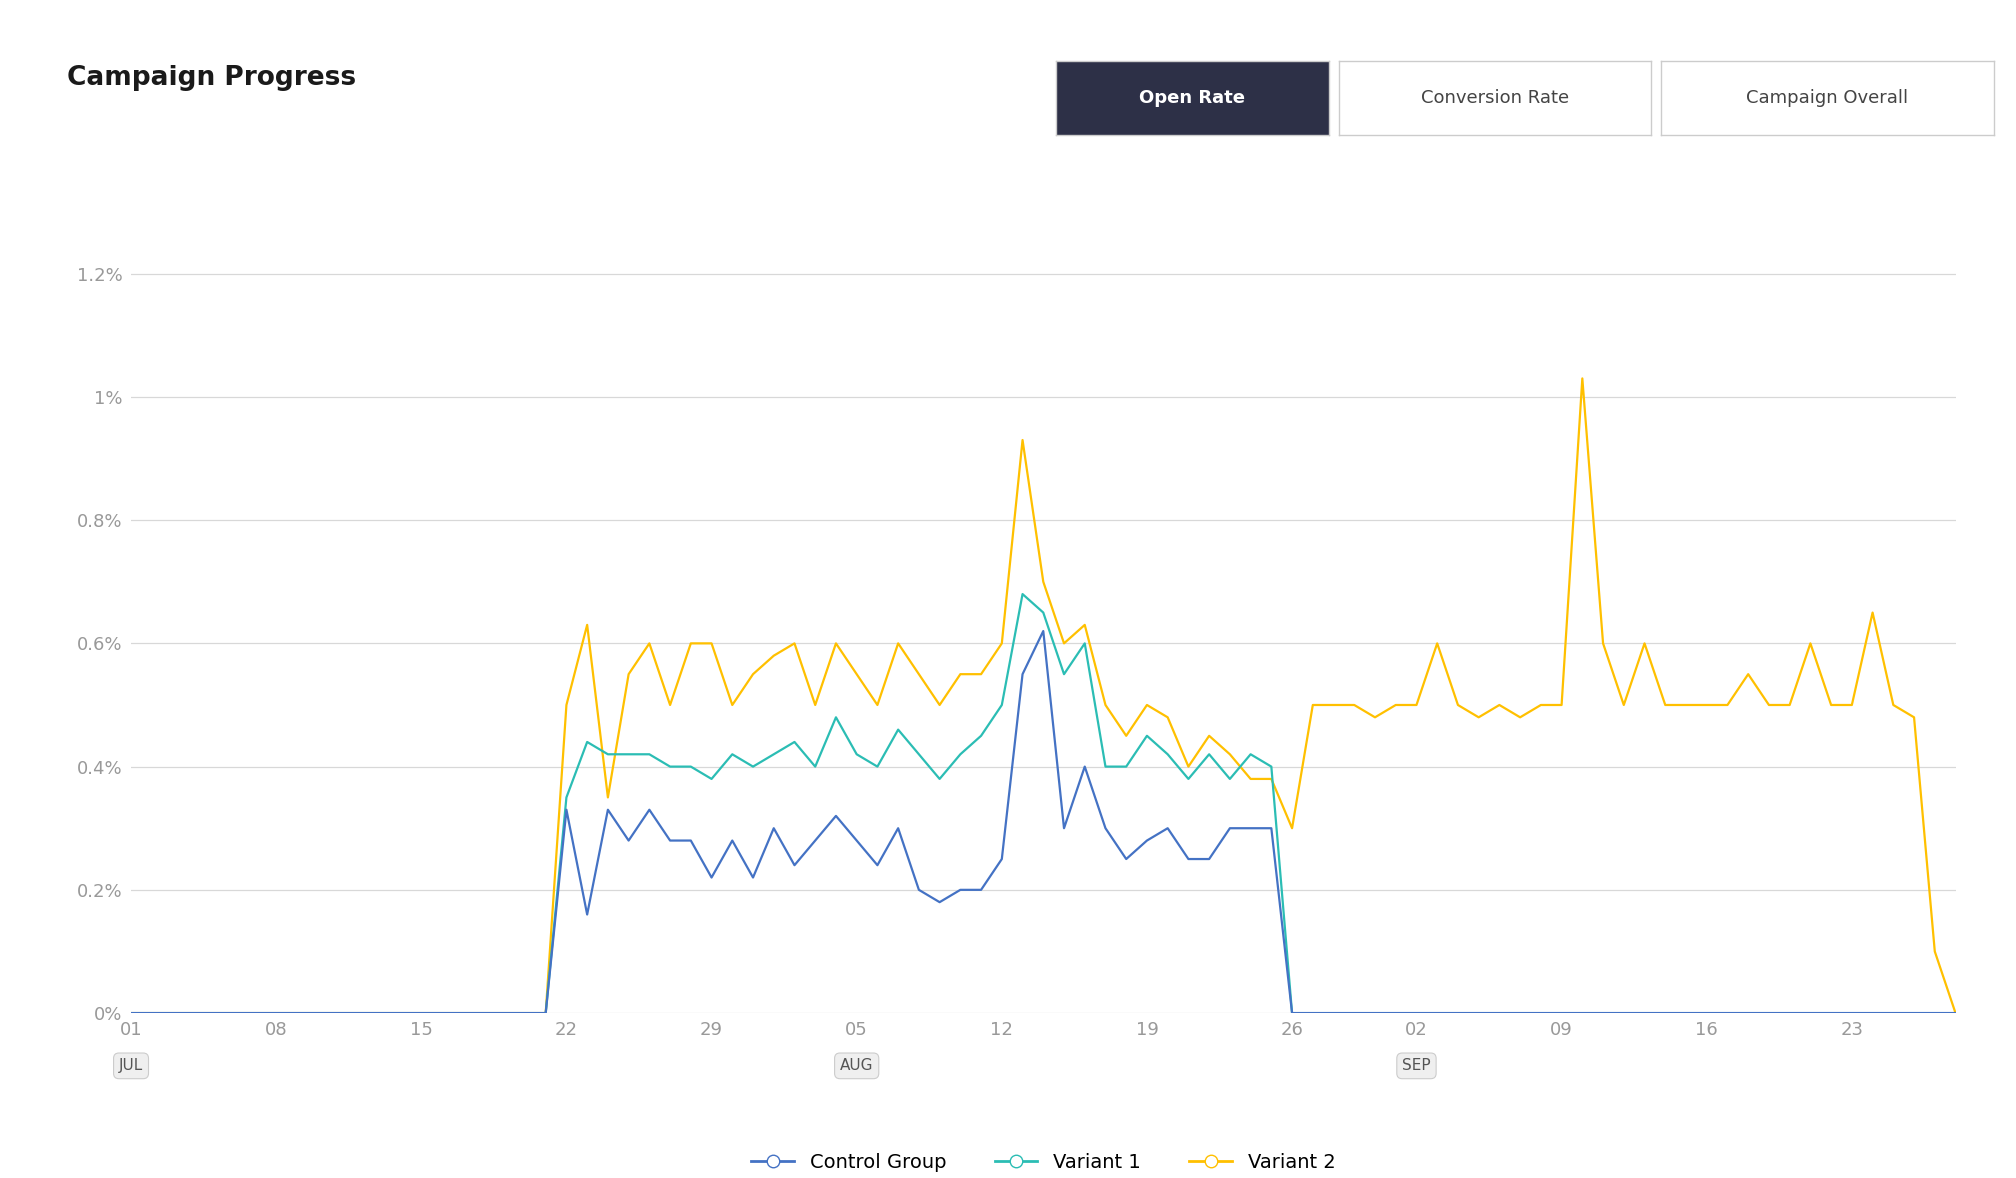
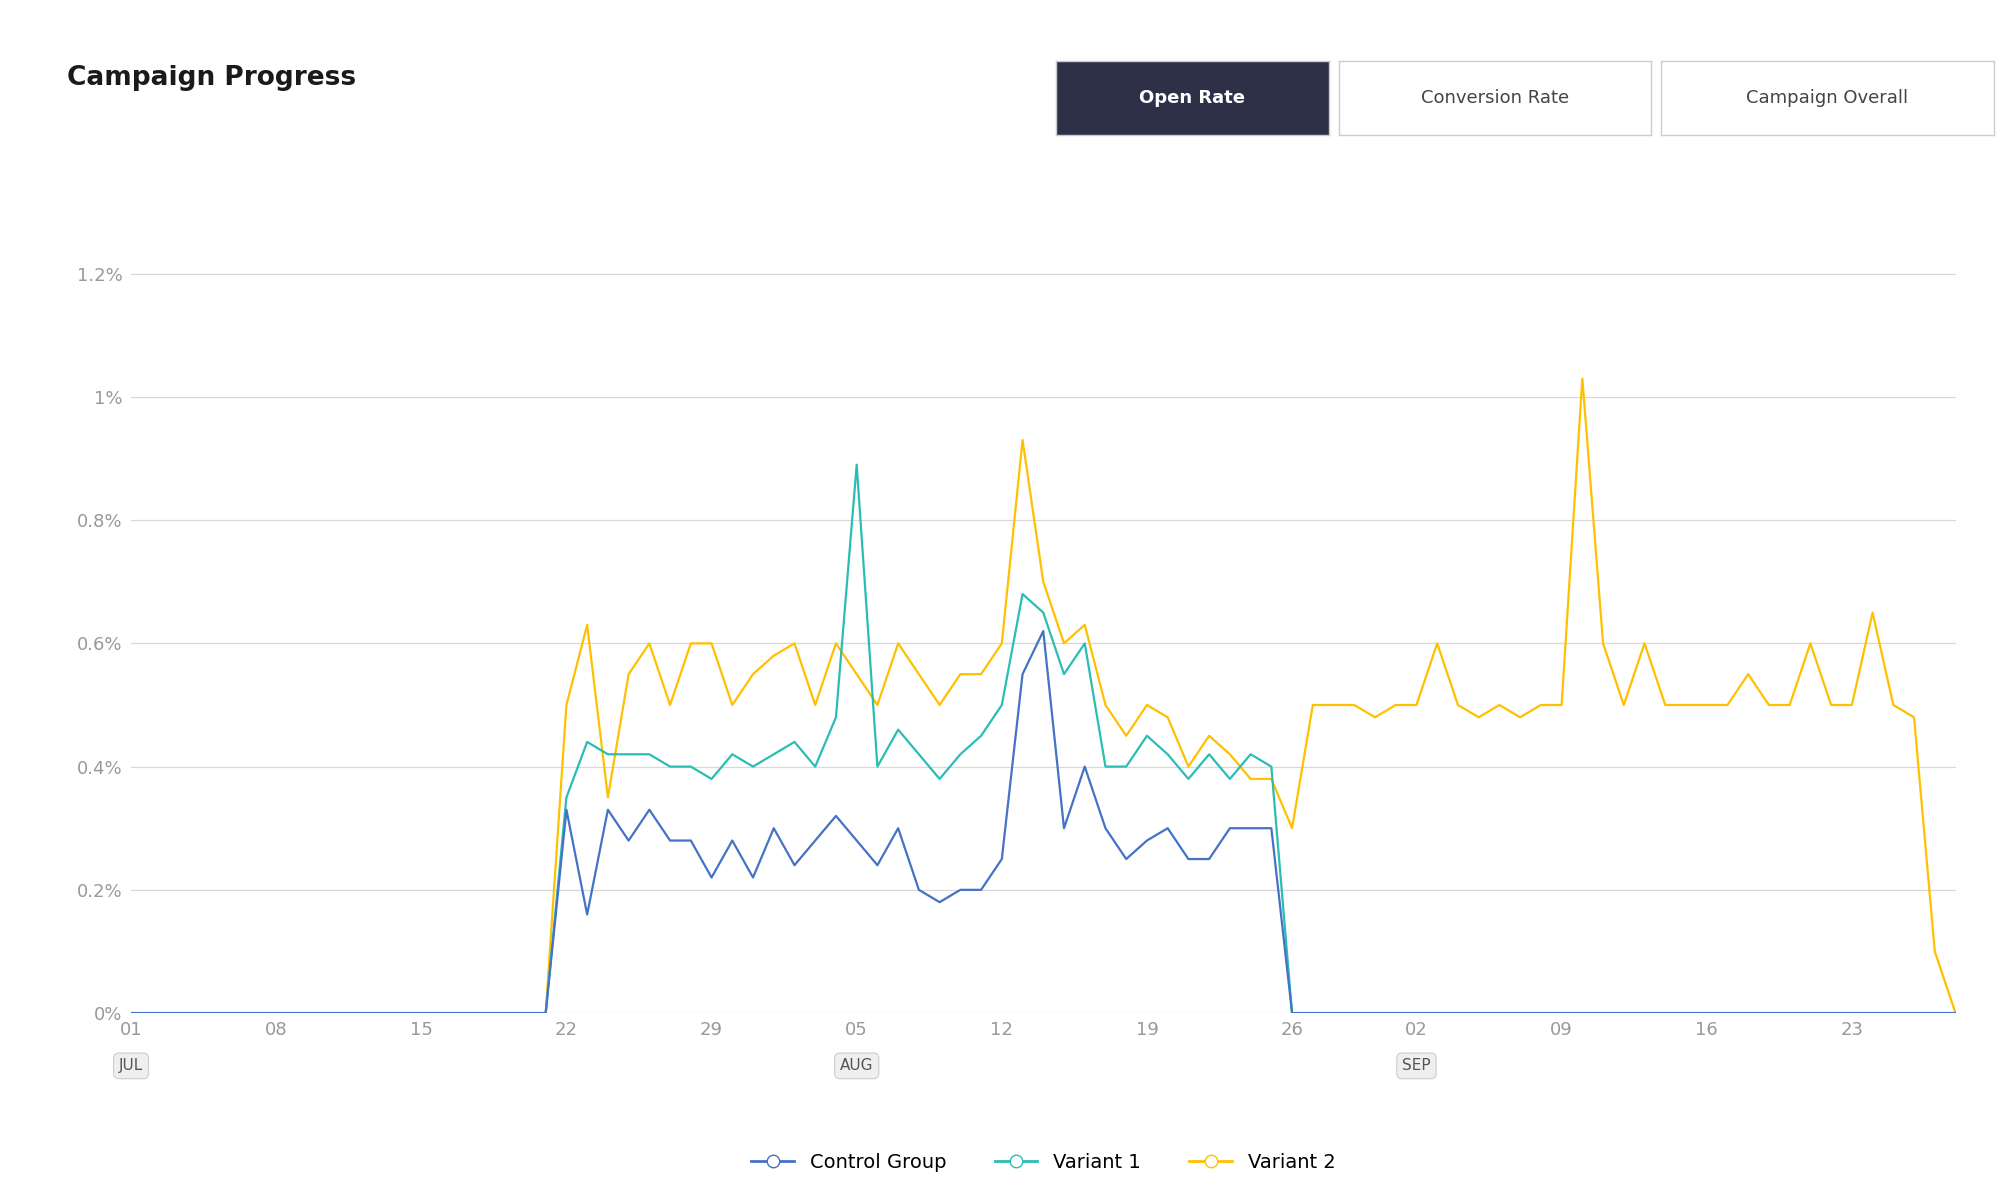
Variant 1/05: 0.42% -> 0.89%
